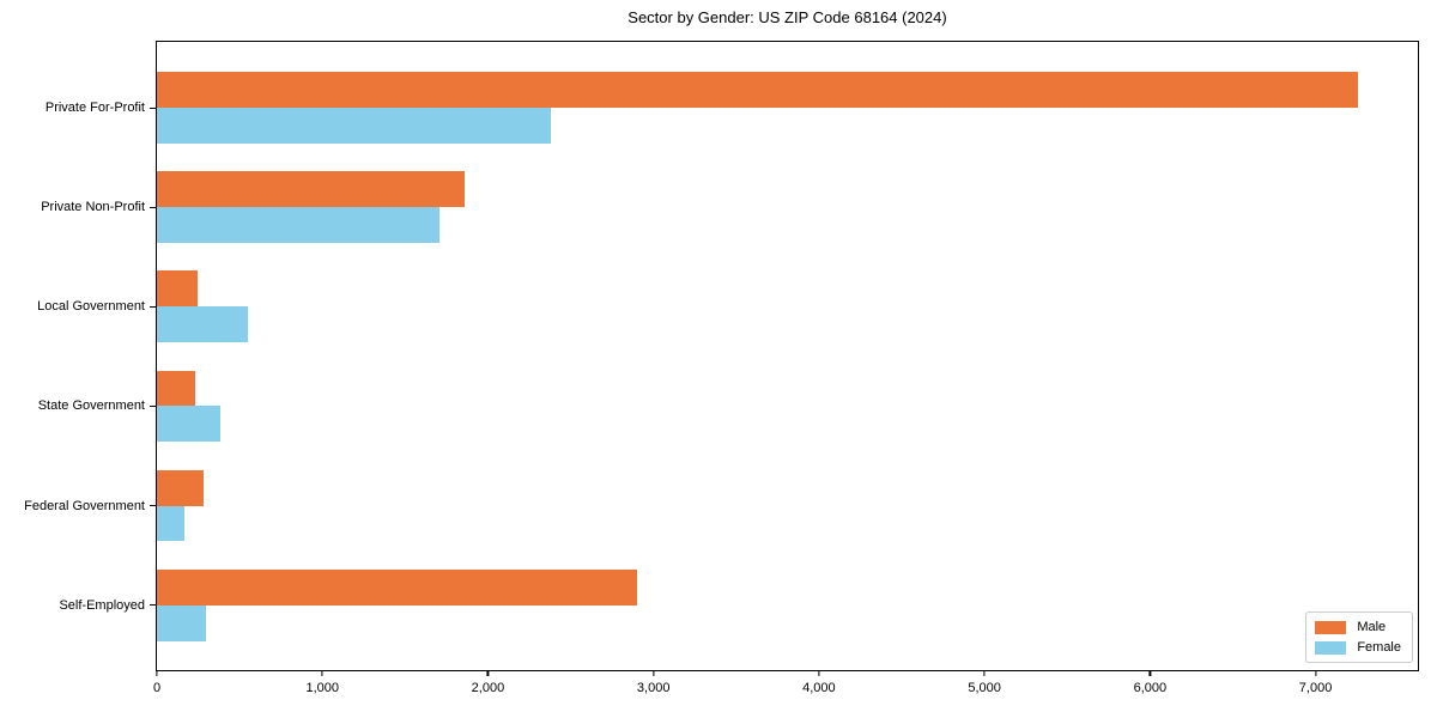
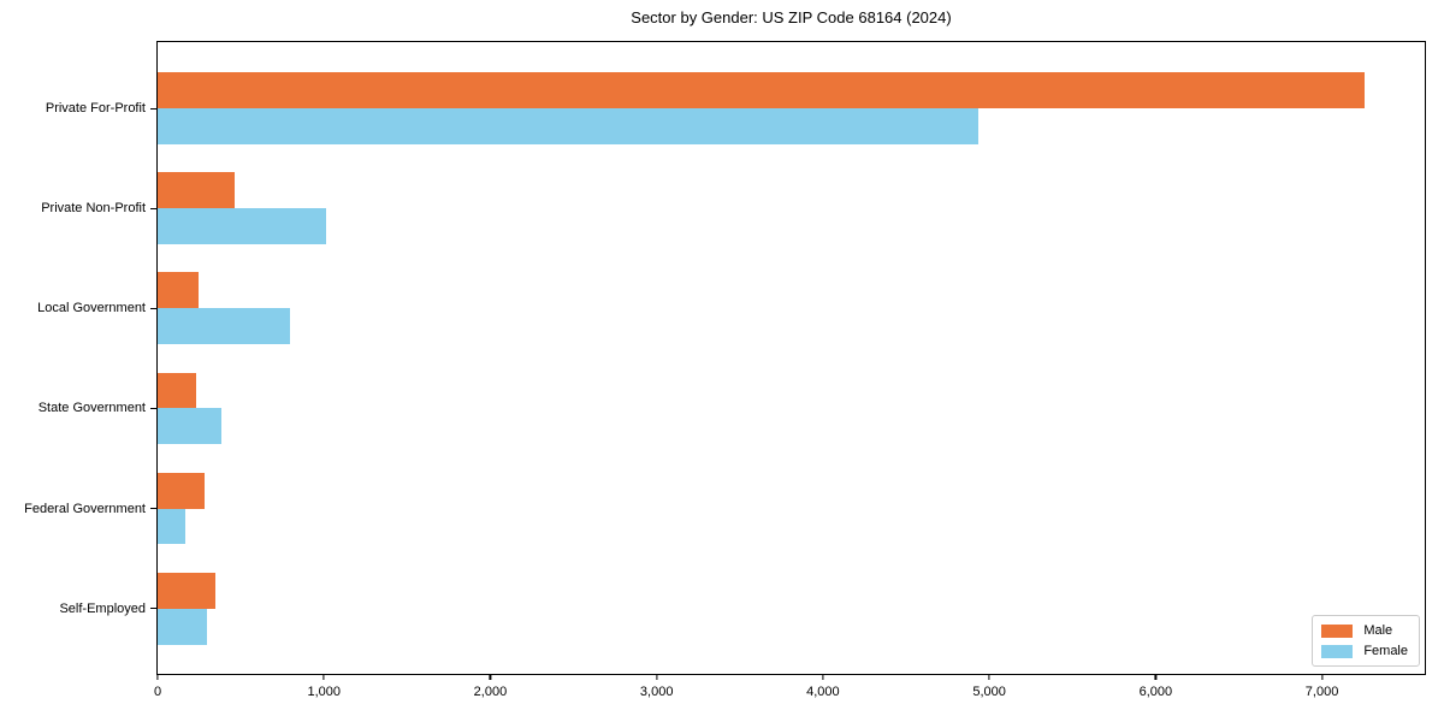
Female/Private For-Profit: 2380 -> 4940
Male/Private Non-Profit: 1860 -> 460
Female/Private Non-Profit: 1710 -> 1020
Female/Local Government: 550 -> 800
Male/Self-Employed: 2900 -> 350
